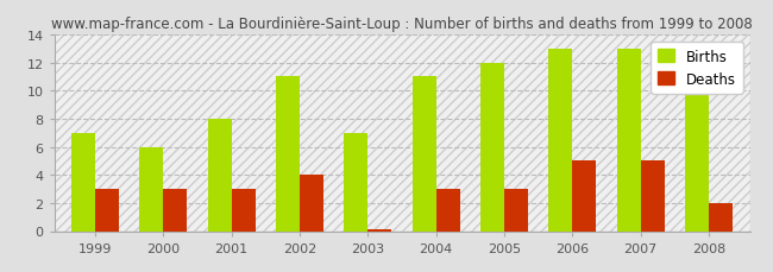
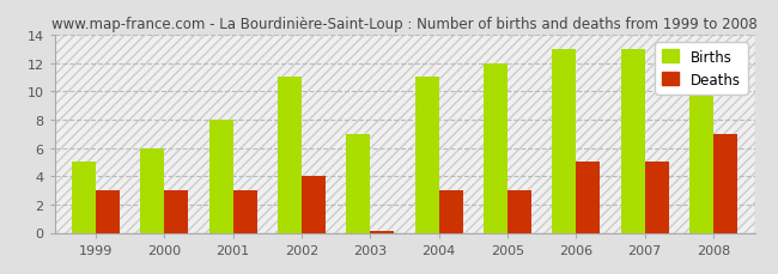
Births/1999: 7 -> 5
Deaths/2008: 2.0 -> 7.0
